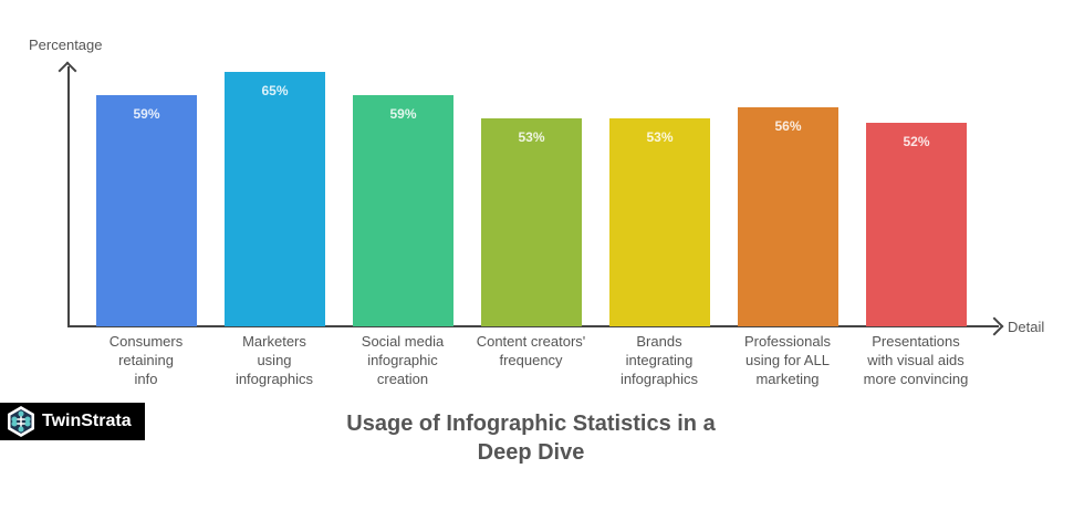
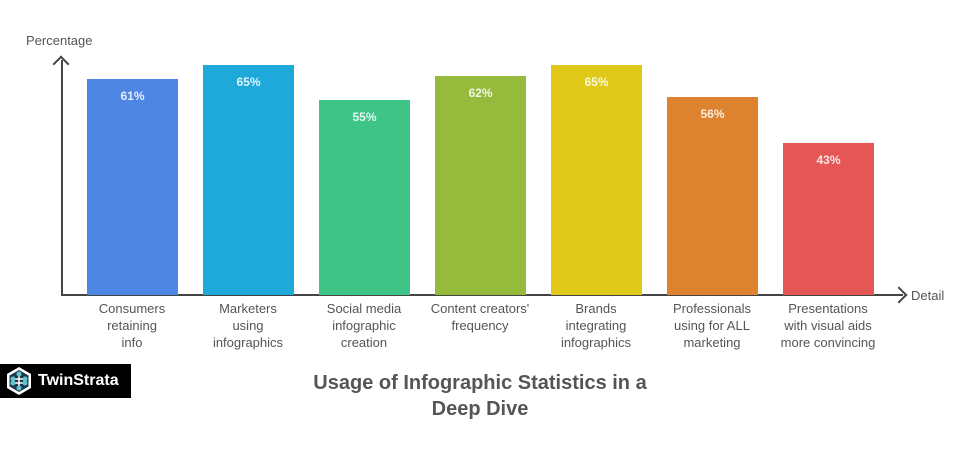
Consumers retaining info: 59% -> 61%
Social media infographic creation: 59% -> 55%
Content creators' frequency: 53% -> 62%
Brands integrating infographics: 53% -> 65%
Presentations with visual aids more convincing: 52% -> 43%
